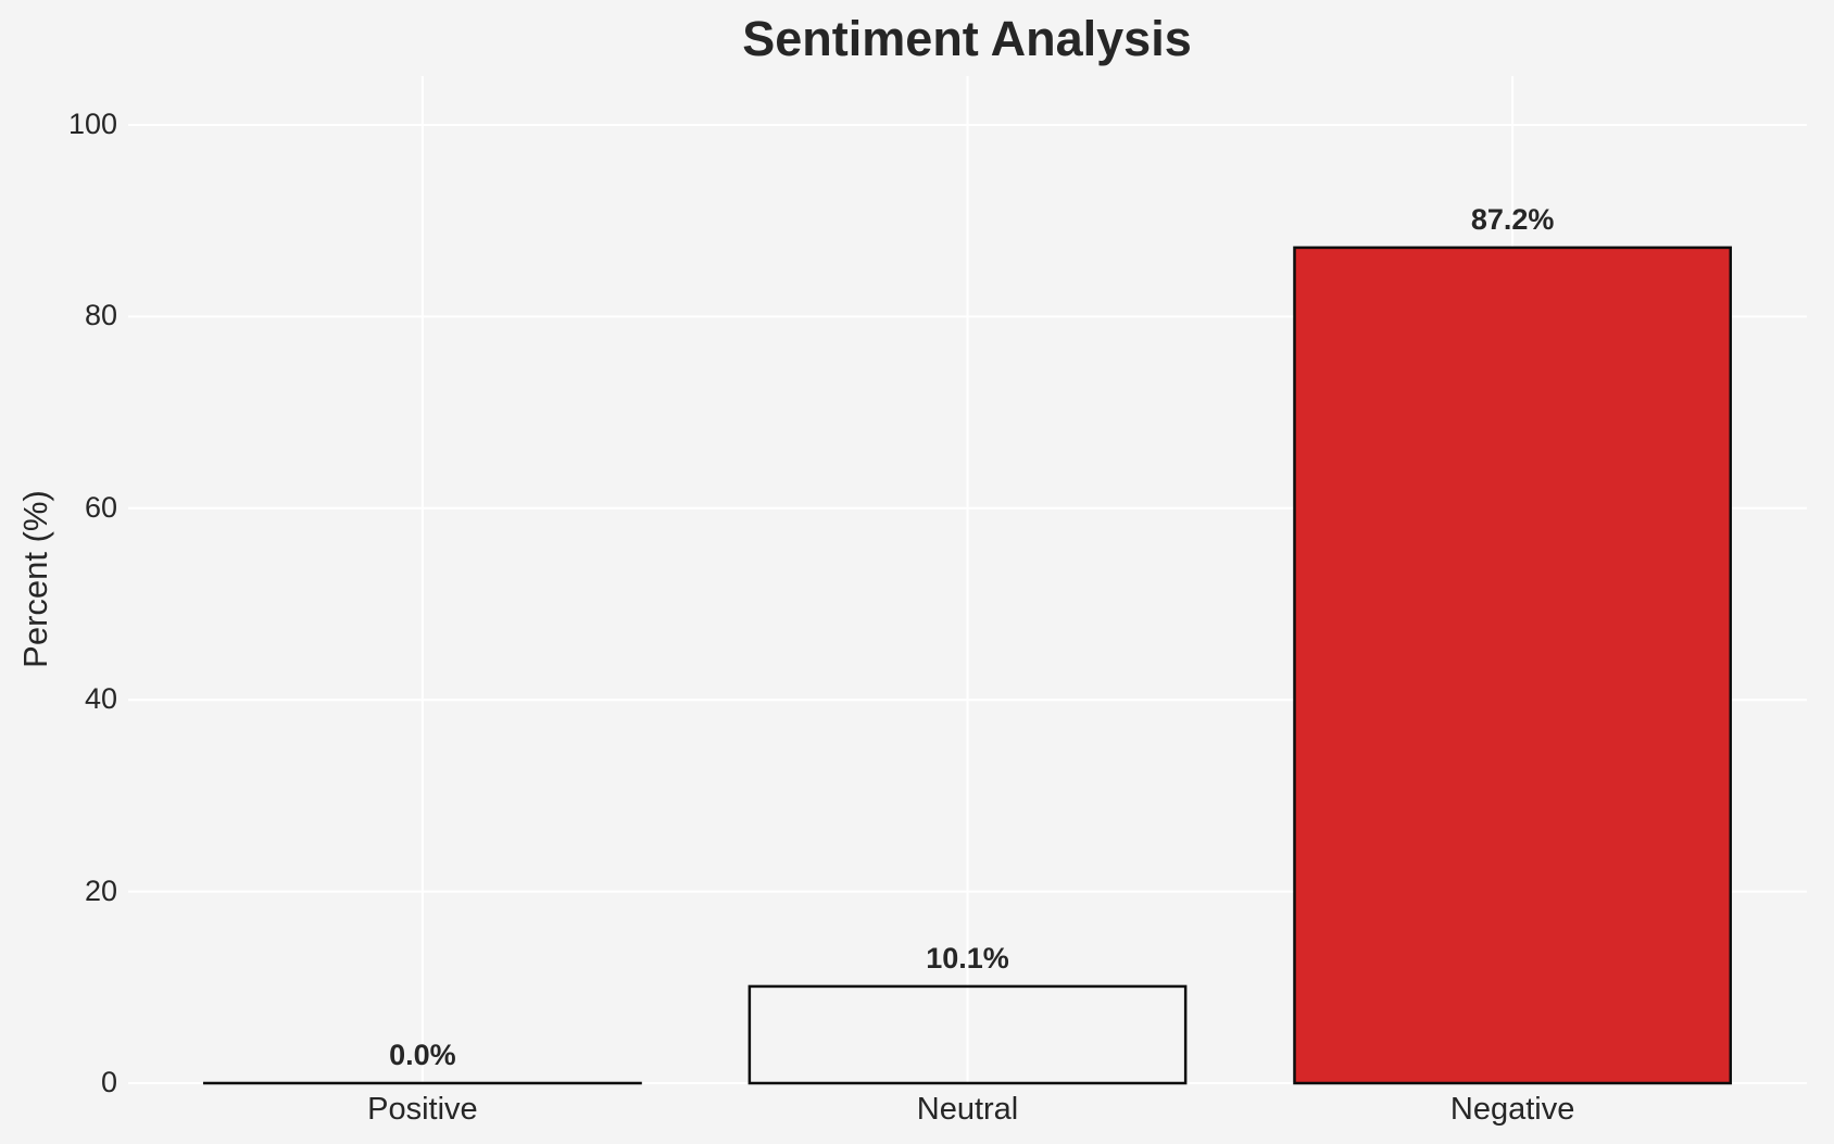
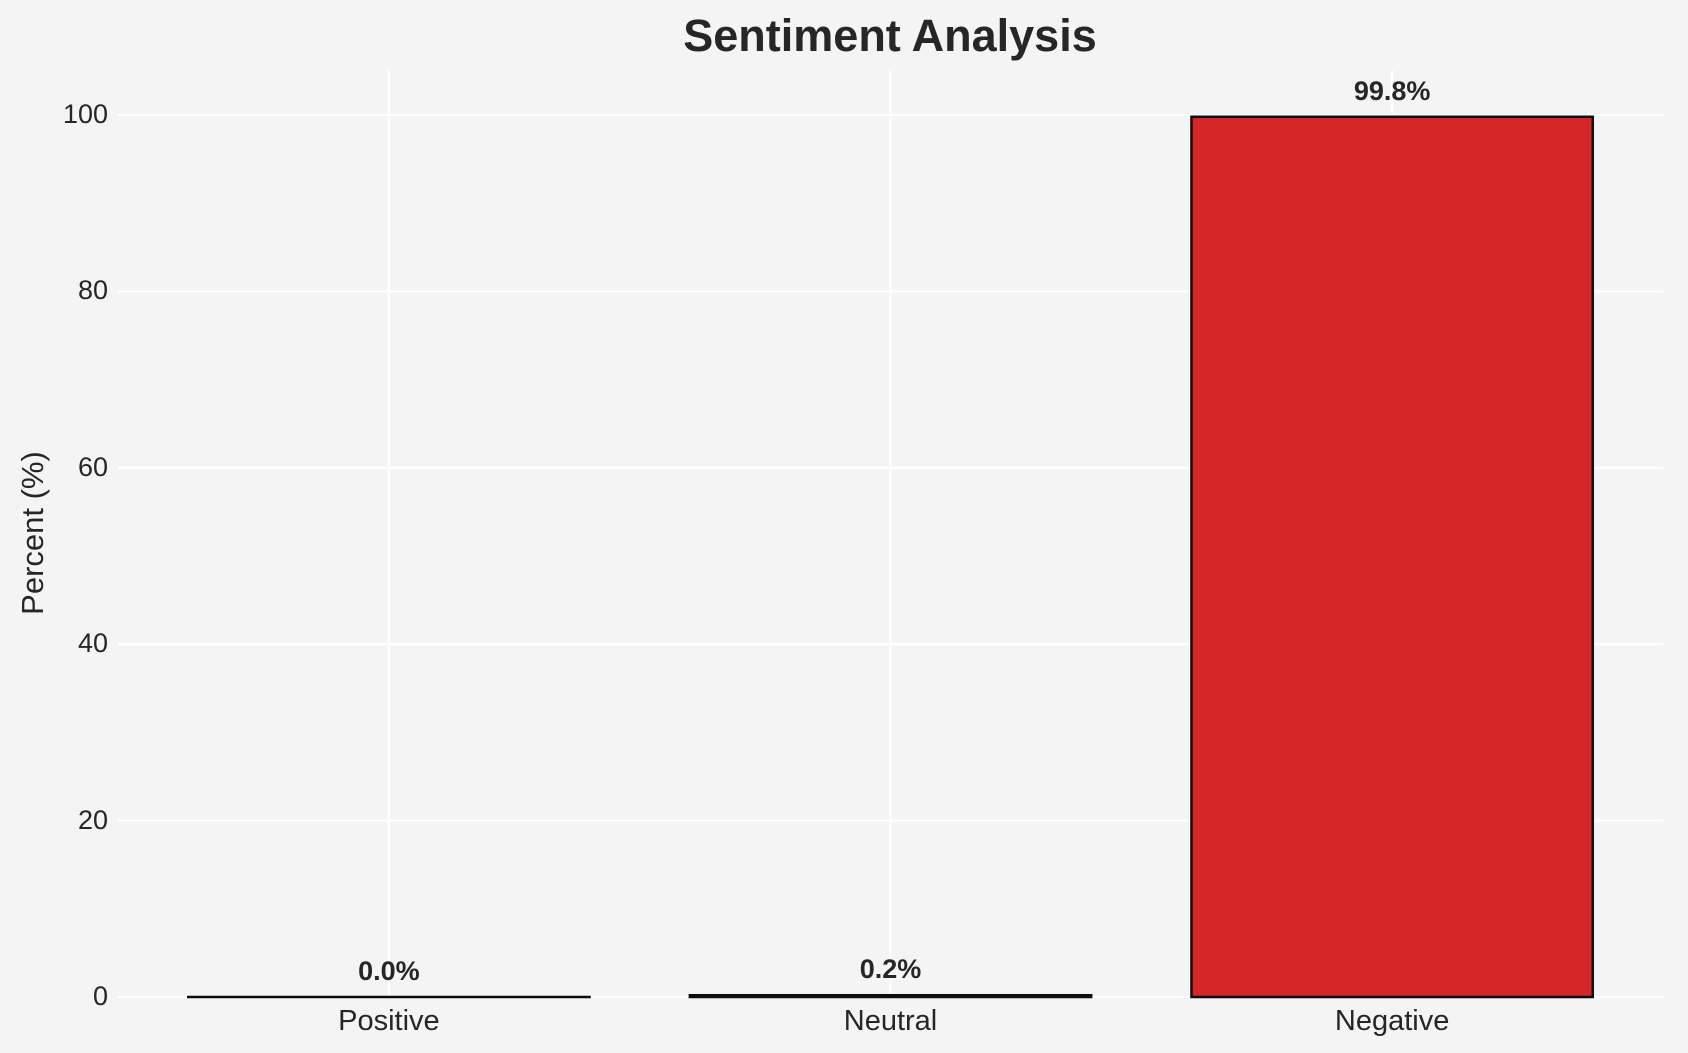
Neutral: 10.1% -> 0.2%
Negative: 87.2% -> 99.8%
